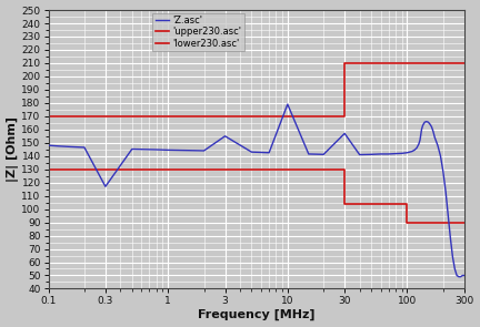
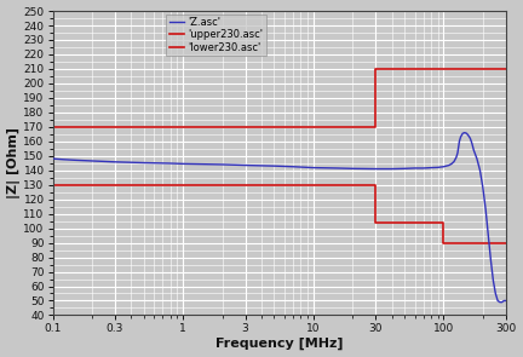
'Z.asc'/0.3: 117 -> 146
'Z.asc'/3: 155 -> 144
'Z.asc'/10: 179 -> 142
'Z.asc'/30: 157 -> 141
